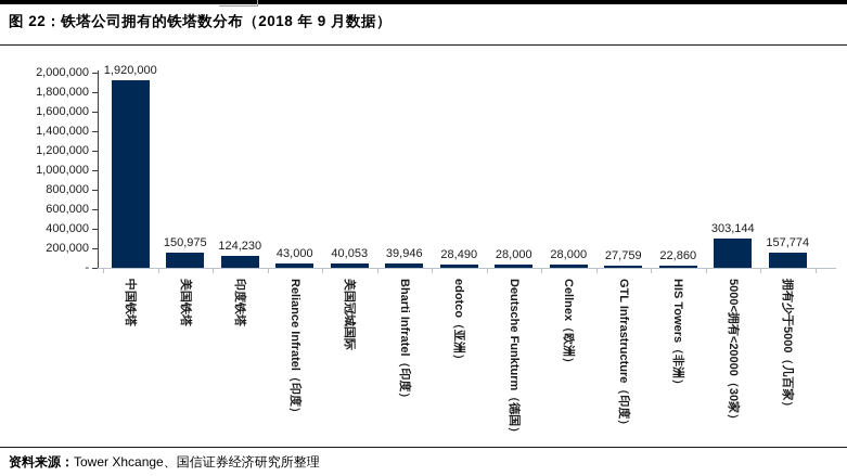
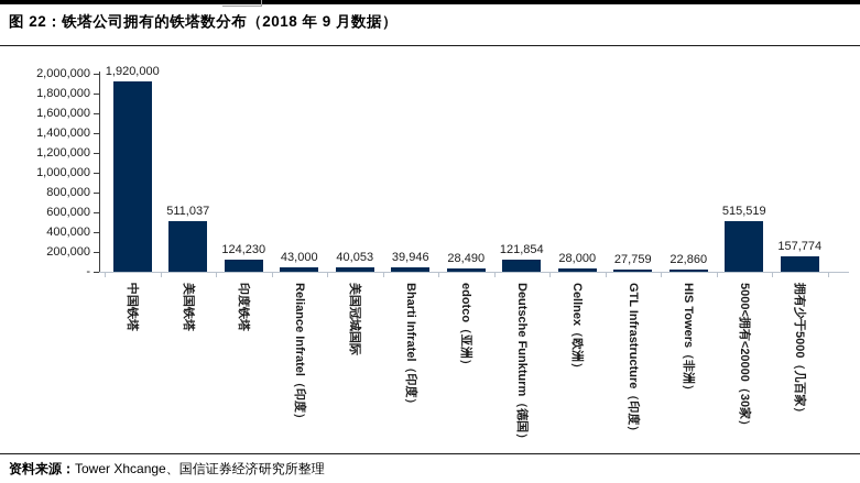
美国铁塔: 150,975 -> 511,037
Deutsche Funkturm（德国）: 28,000 -> 121,854
5000<拥有<20000（30家）: 303,144 -> 515,519
